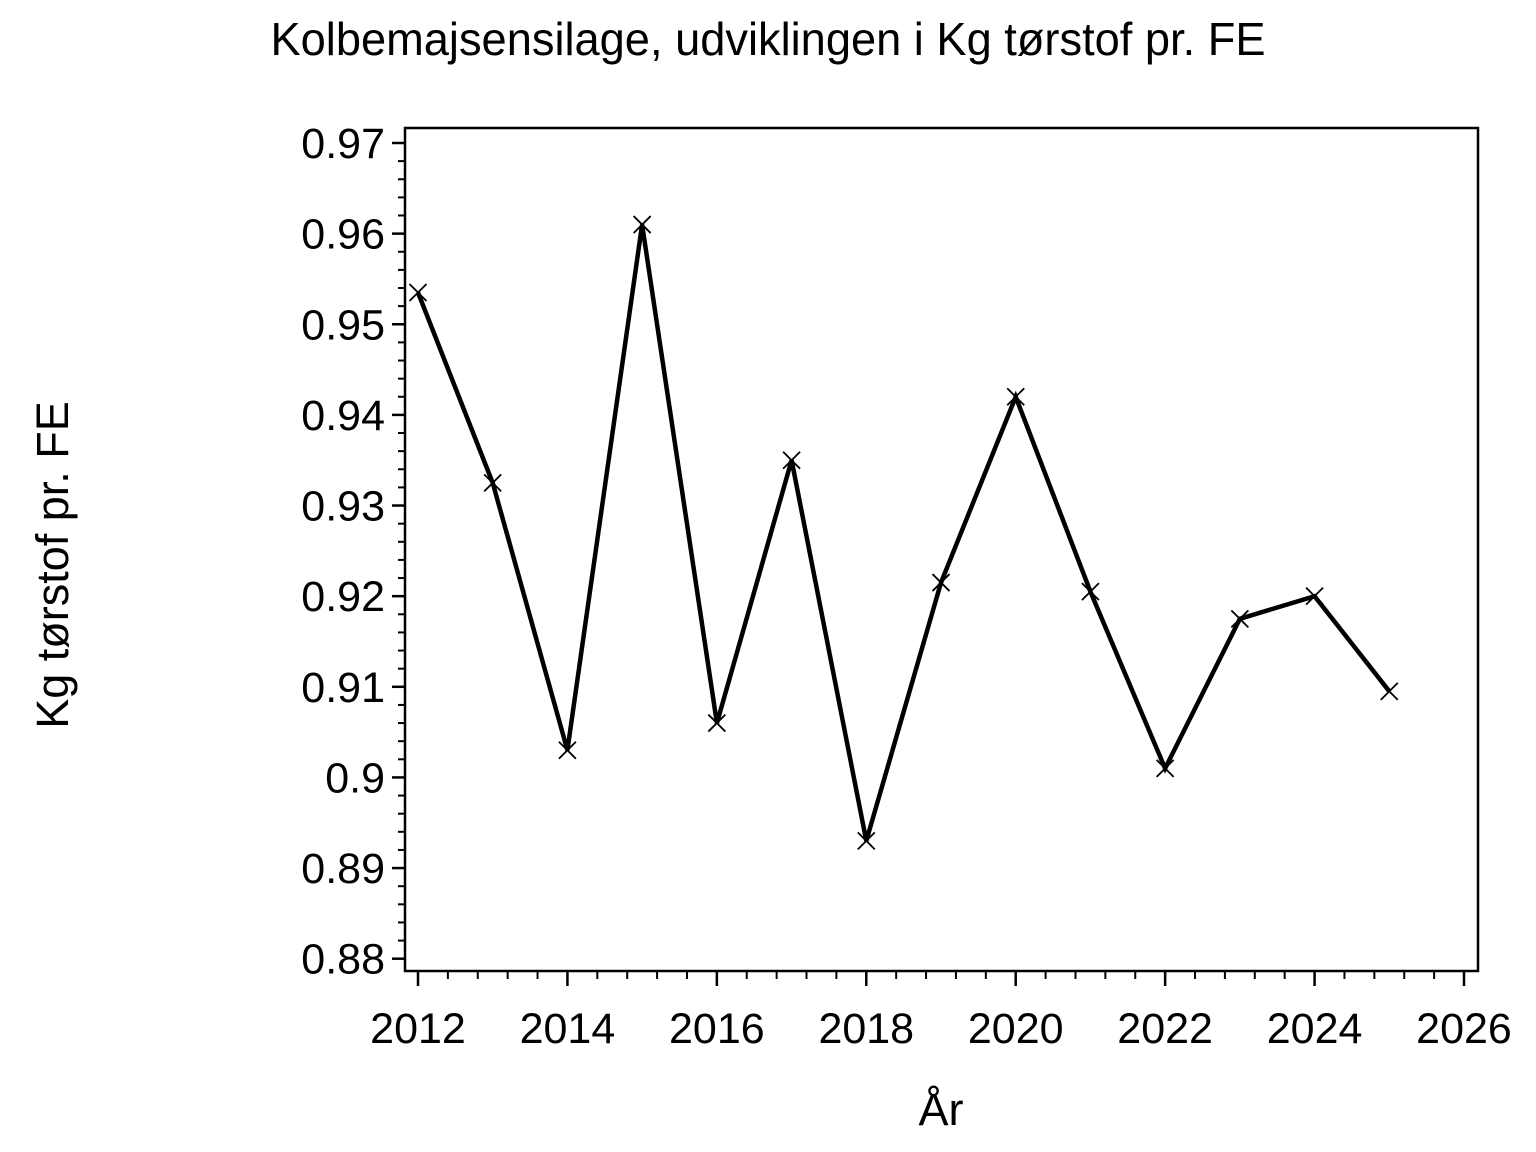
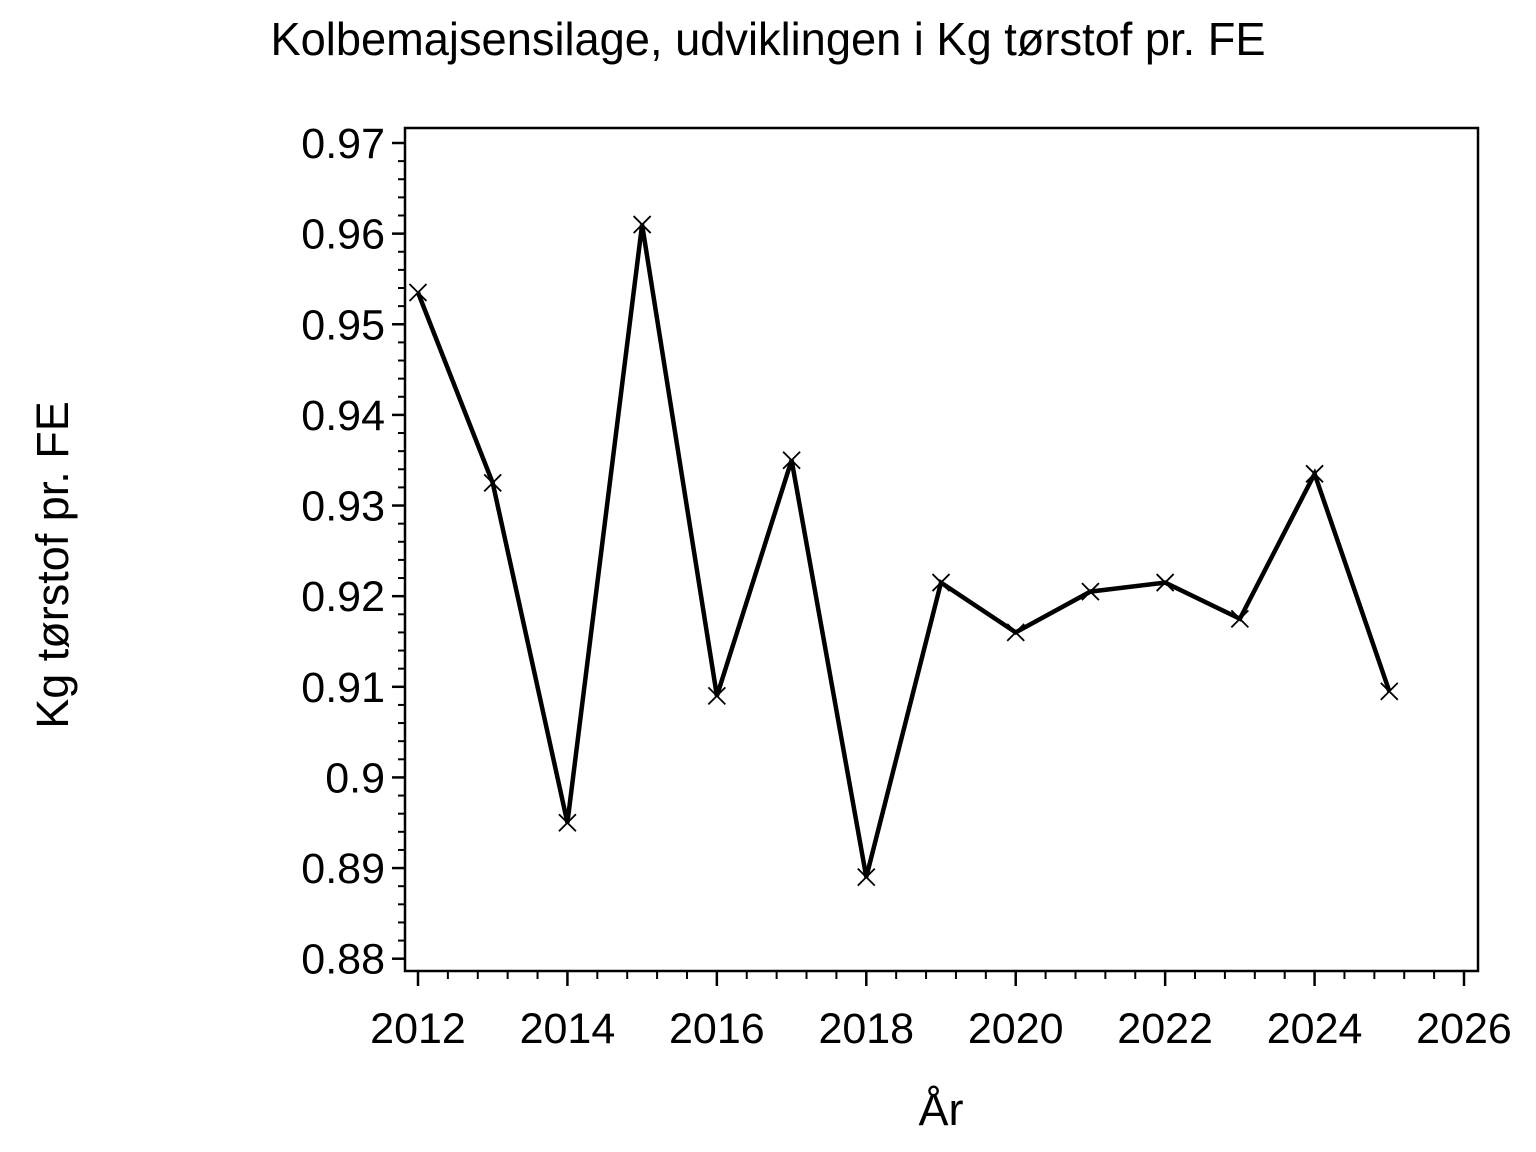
2014: 0.903 -> 0.895
2016: 0.906 -> 0.909
2018: 0.893 -> 0.889
2020: 0.942 -> 0.916
2022: 0.901 -> 0.921
2024: 0.920 -> 0.933
